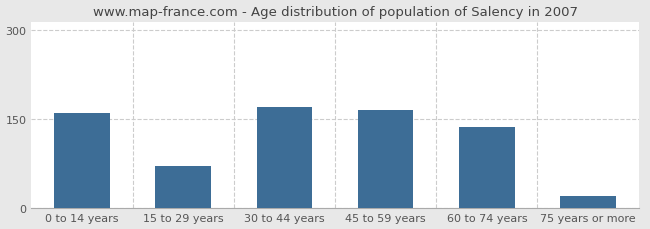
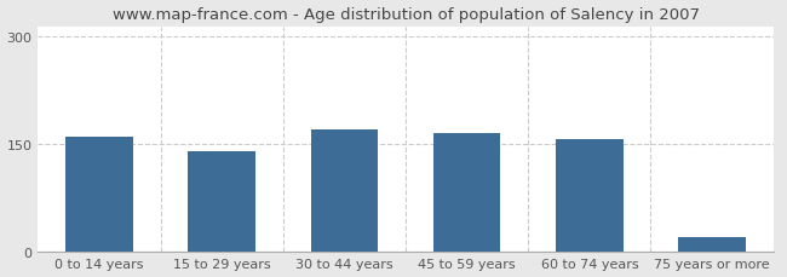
15 to 29 years: 70 -> 140
60 to 74 years: 136 -> 157
